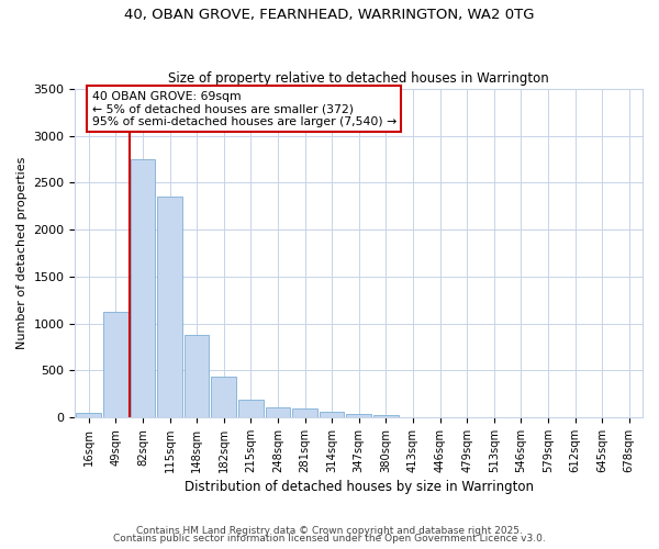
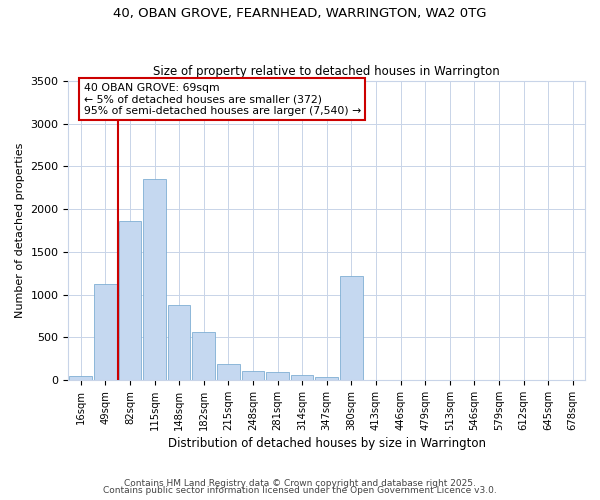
82sqm: 2750 -> 1860
182sqm: 430 -> 560
380sqm: 20 -> 1220
